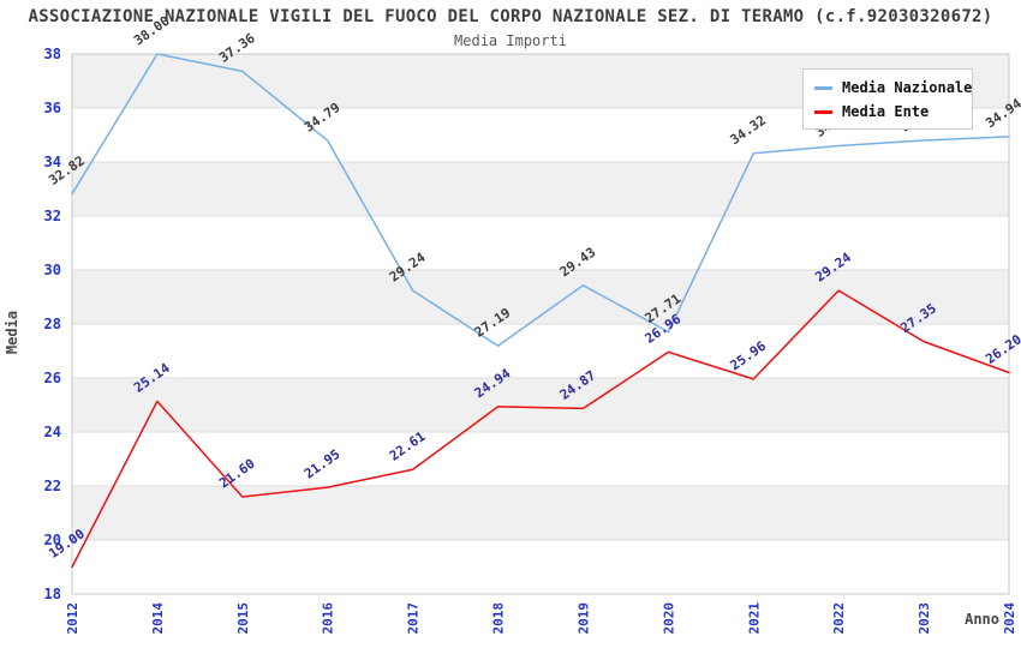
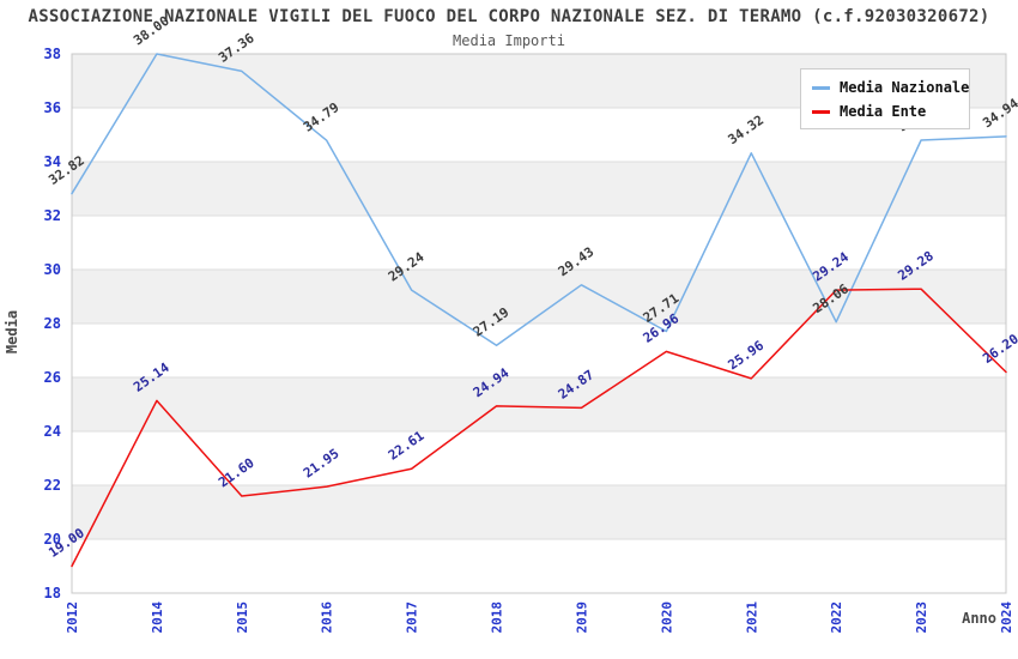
Media Nazionale/2022: 34.60 -> 28.06
Media Ente/2023: 27.35 -> 29.28
